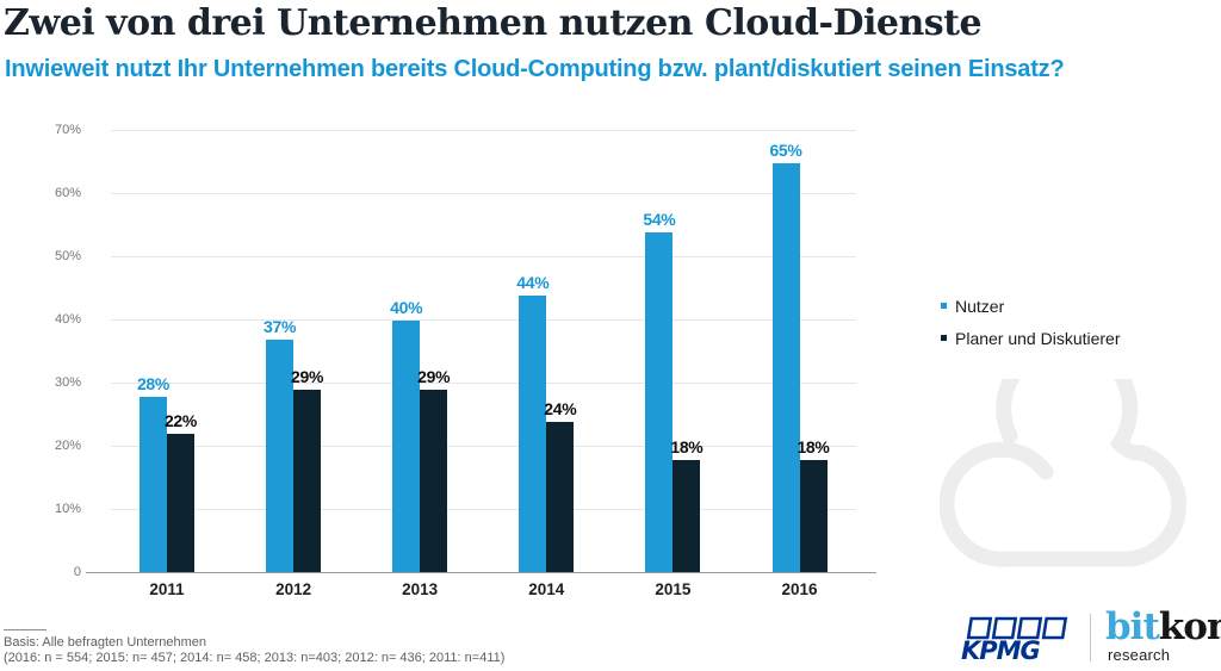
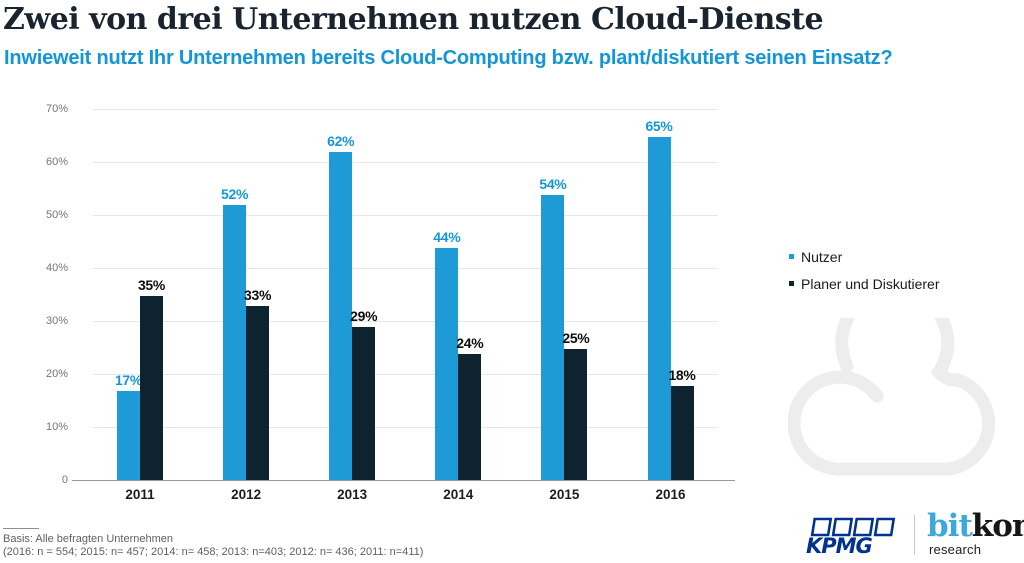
Nutzer/2011: 28% -> 17%
Planer und Diskutierer/2011: 22% -> 35%
Nutzer/2012: 37% -> 52%
Planer und Diskutierer/2012: 29% -> 33%
Nutzer/2013: 40% -> 62%
Planer und Diskutierer/2015: 18% -> 25%
